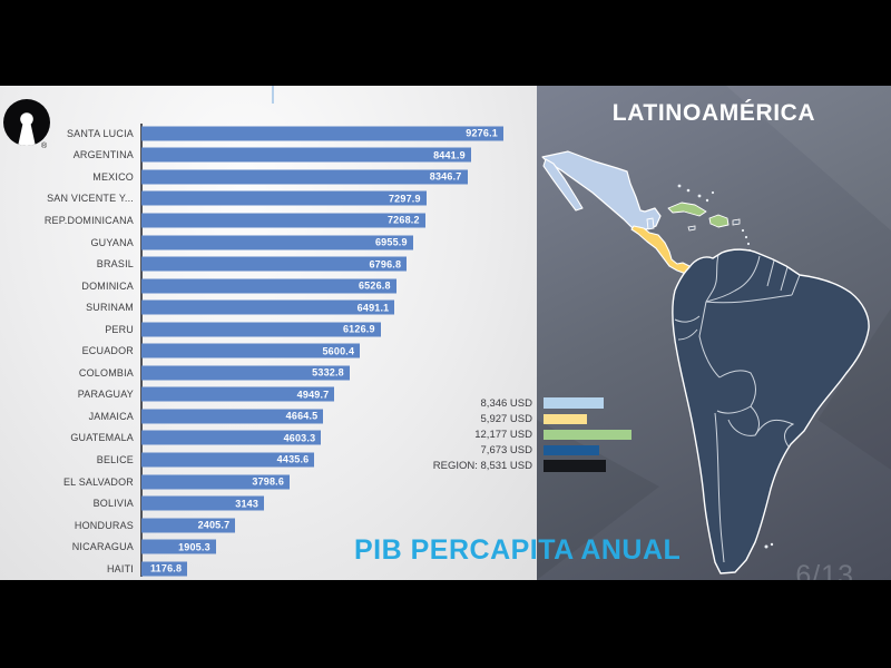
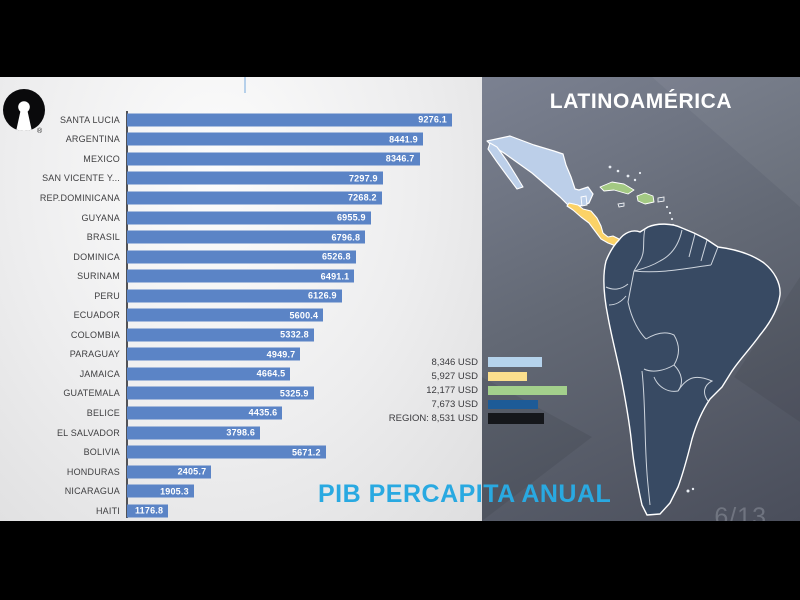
GUATEMALA: 4603.3 -> 5325.9
BOLIVIA: 3143 -> 5671.2
